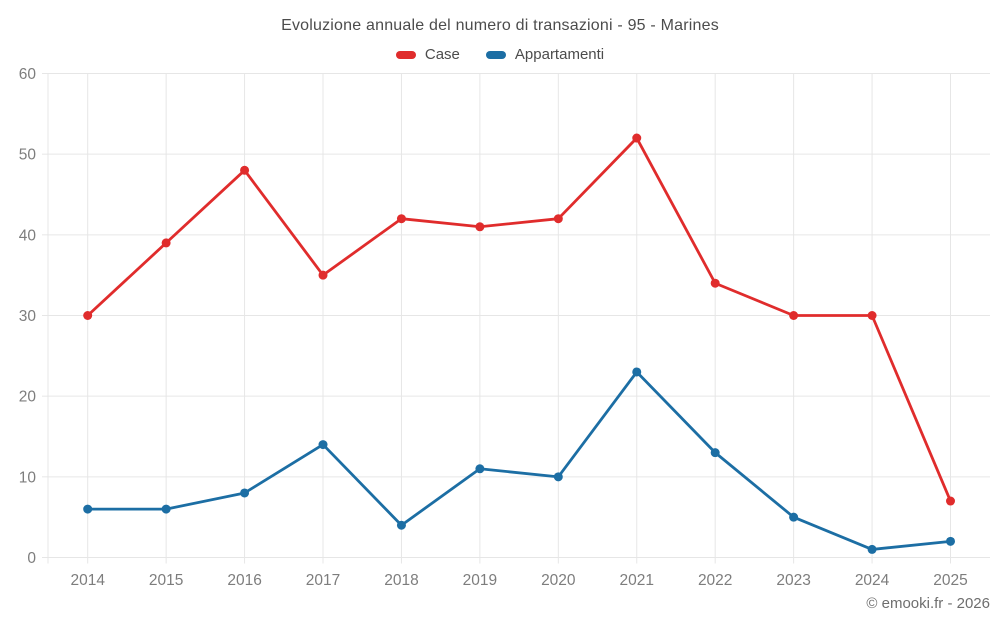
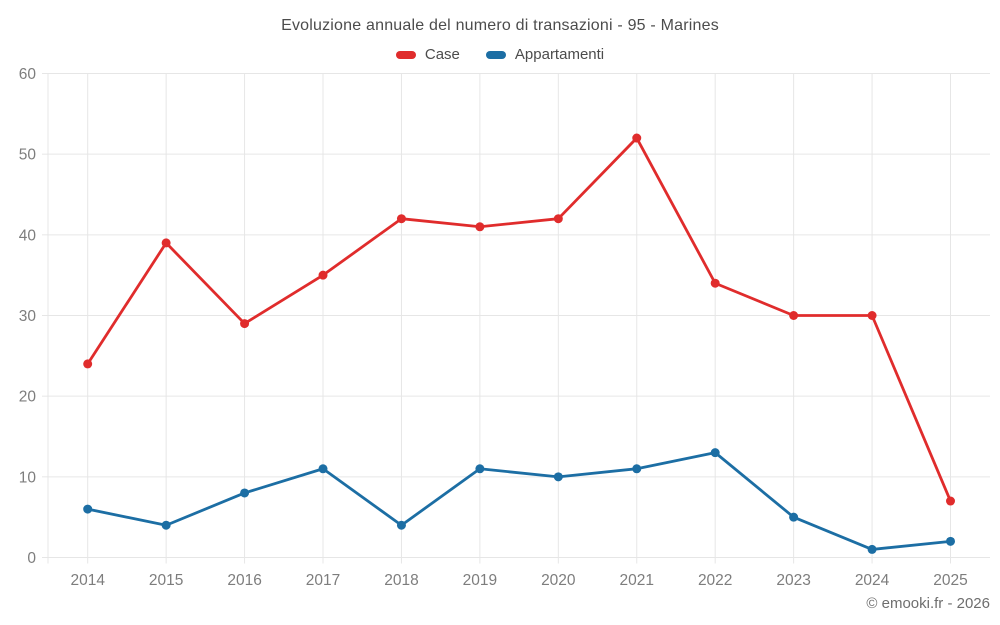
Case/2014: 30 -> 24
Appartamenti/2015: 6 -> 4
Case/2016: 48 -> 29
Appartamenti/2017: 14 -> 11
Appartamenti/2021: 23 -> 11
